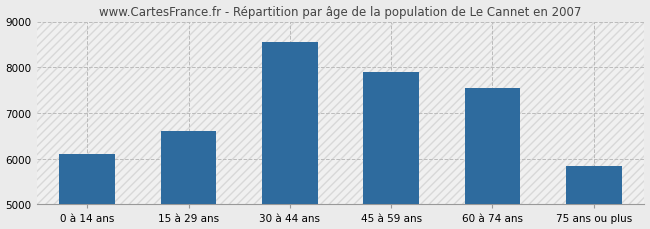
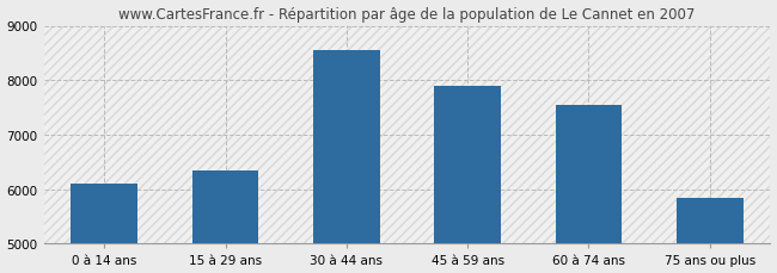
15 à 29 ans: 6600 -> 6350
